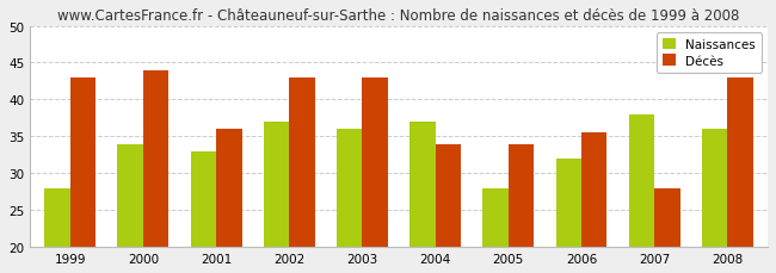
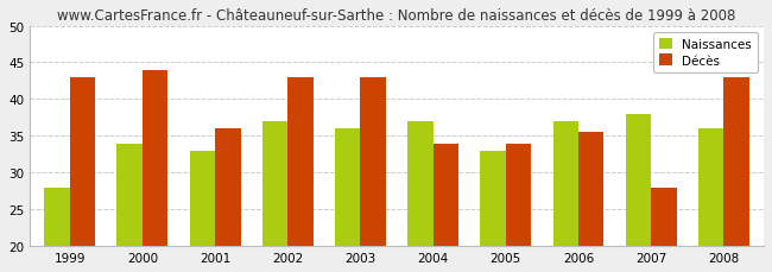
Naissances/2005: 28 -> 33
Naissances/2006: 32 -> 37
